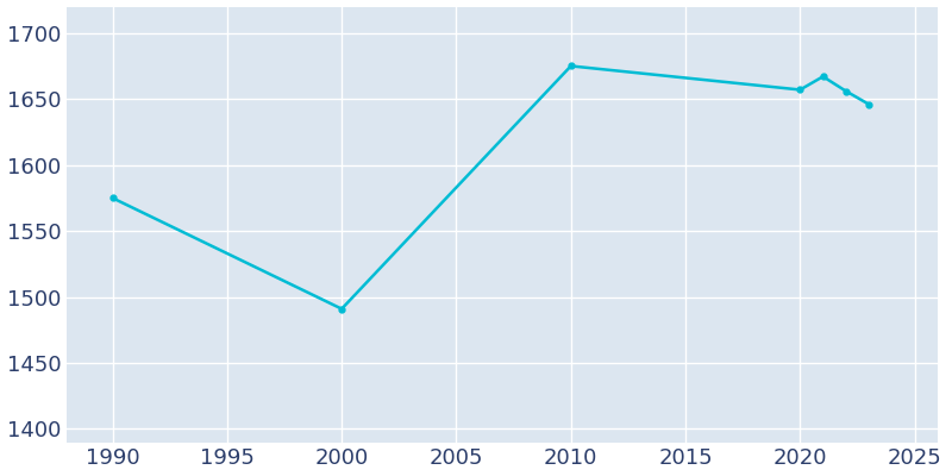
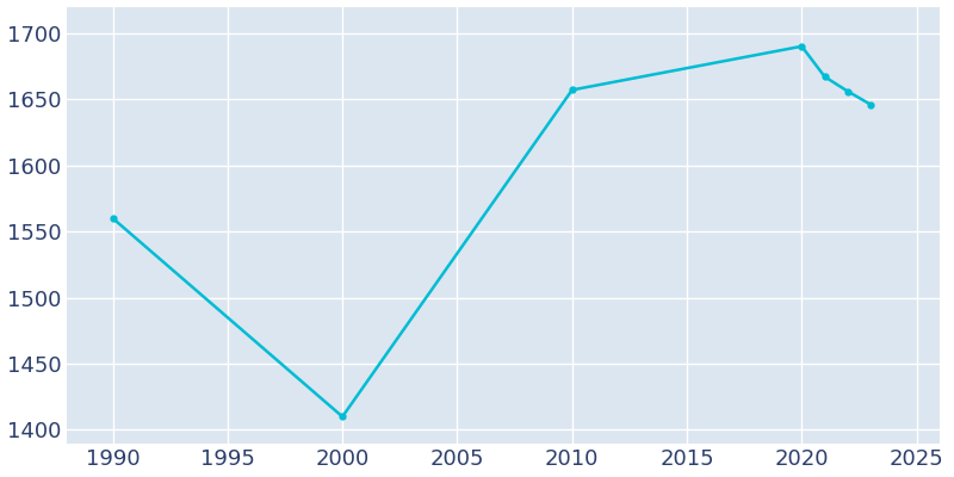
1990: 1575 -> 1560
2000: 1491 -> 1410
2010: 1675 -> 1657
2020: 1657 -> 1690
